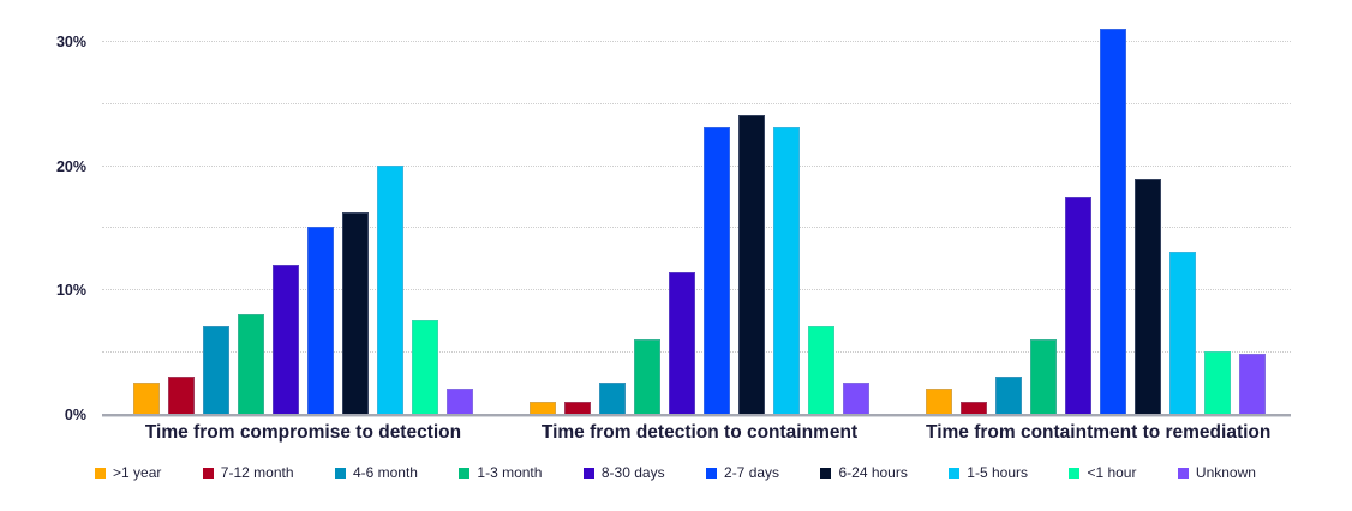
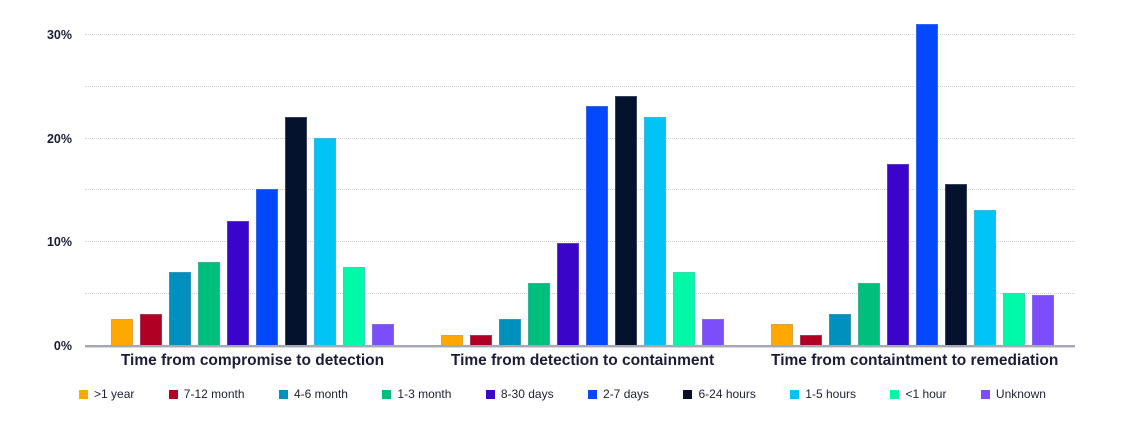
6-24 hours/Time from compromise to detection: 16.2% -> 22.0%
8-30 days/Time from detection to containment: 11.4% -> 9.8%
1-5 hours/Time from detection to containment: 23% -> 22%
6-24 hours/Time from containtment to remediation: 18.9% -> 15.5%
